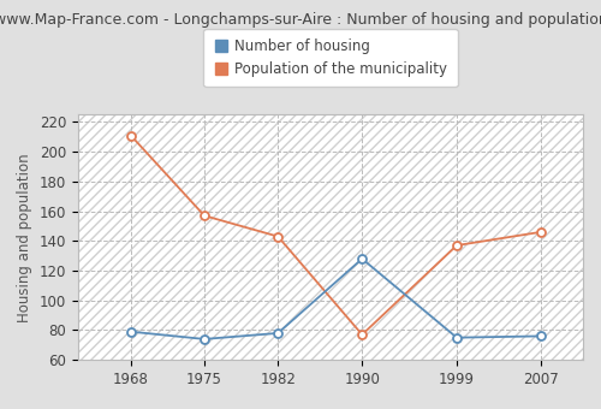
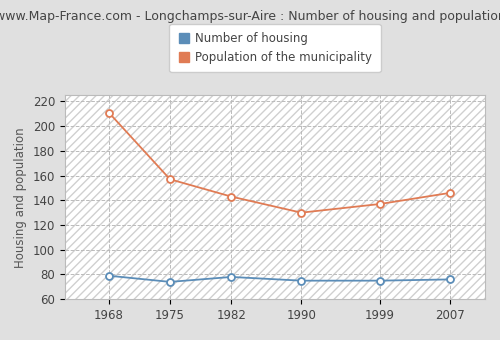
Number of housing/1990: 128 -> 75
Population of the municipality/1990: 77 -> 130
